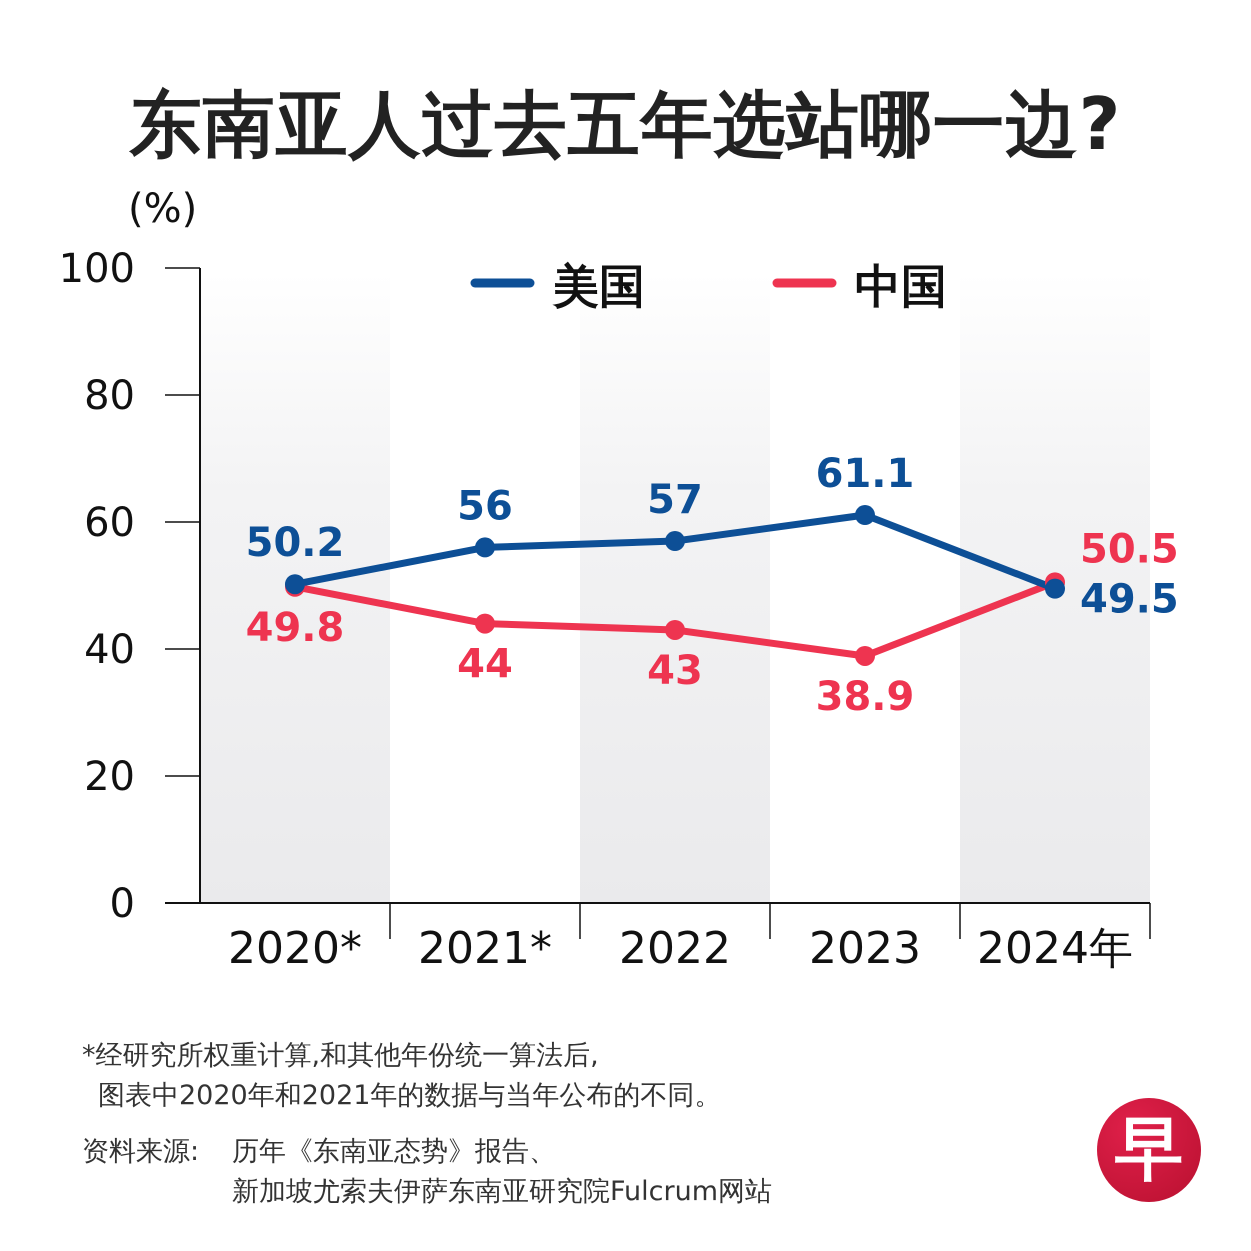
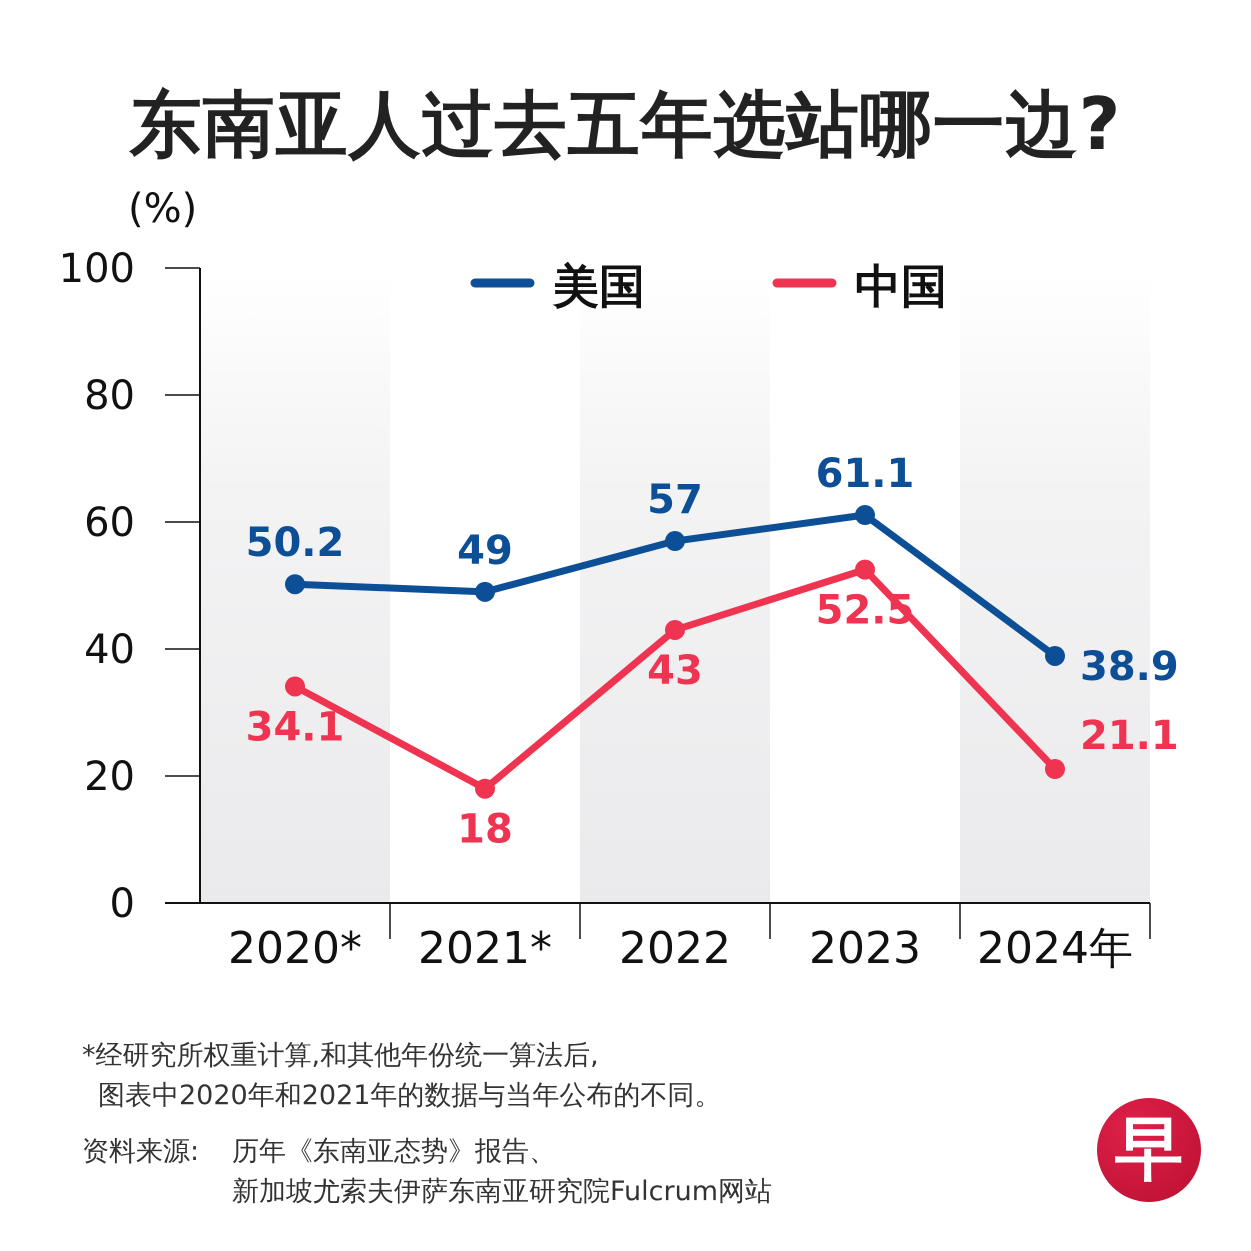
中国/2020*: 49.8 -> 34.1
美国/2021*: 56 -> 49
中国/2021*: 44 -> 18
中国/2023: 38.9 -> 52.5
美国/2024年: 49.5 -> 38.9
中国/2024年: 50.5 -> 21.1
